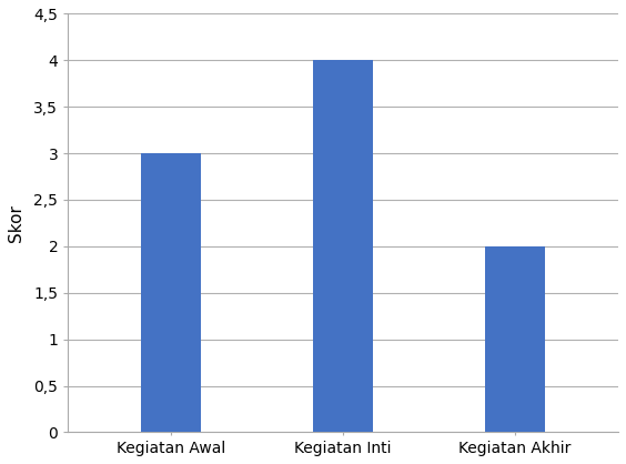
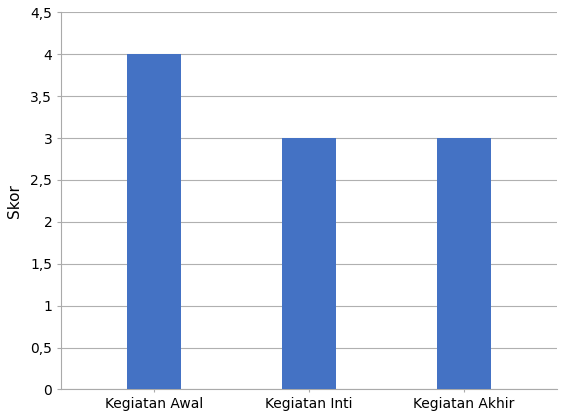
Kegiatan Awal: 3 -> 4
Kegiatan Inti: 4 -> 3
Kegiatan Akhir: 2 -> 3
